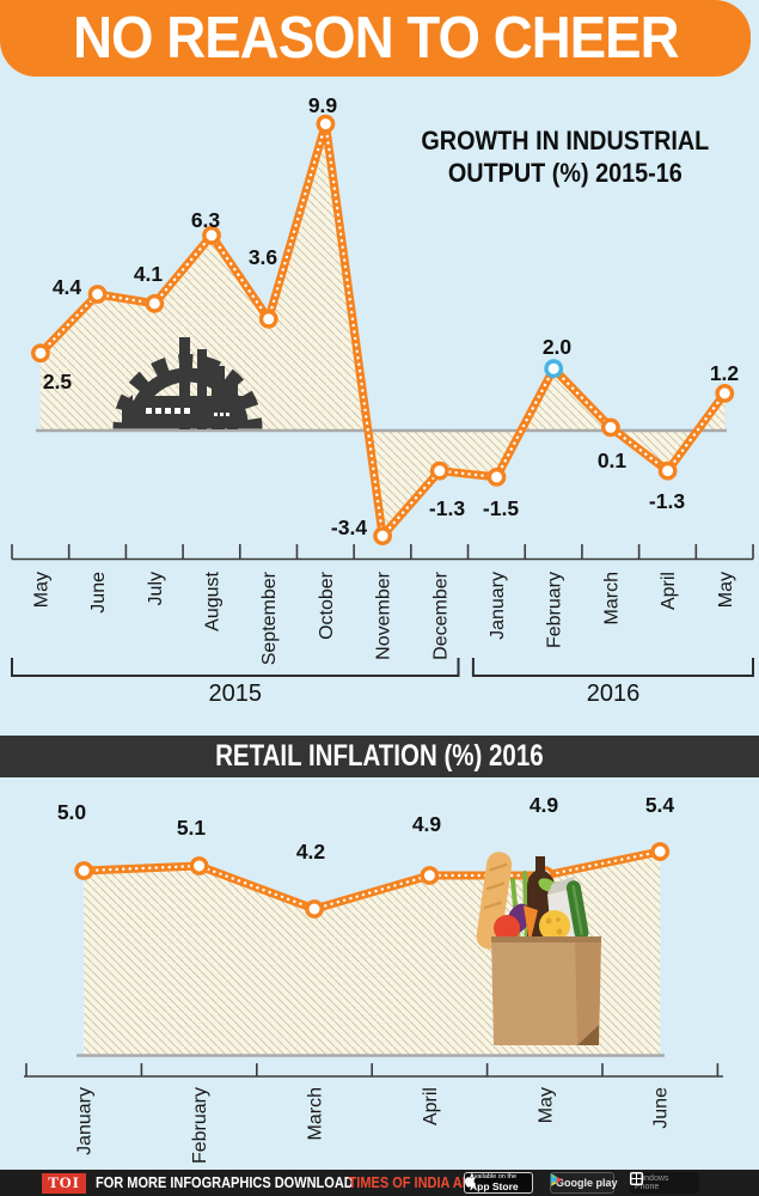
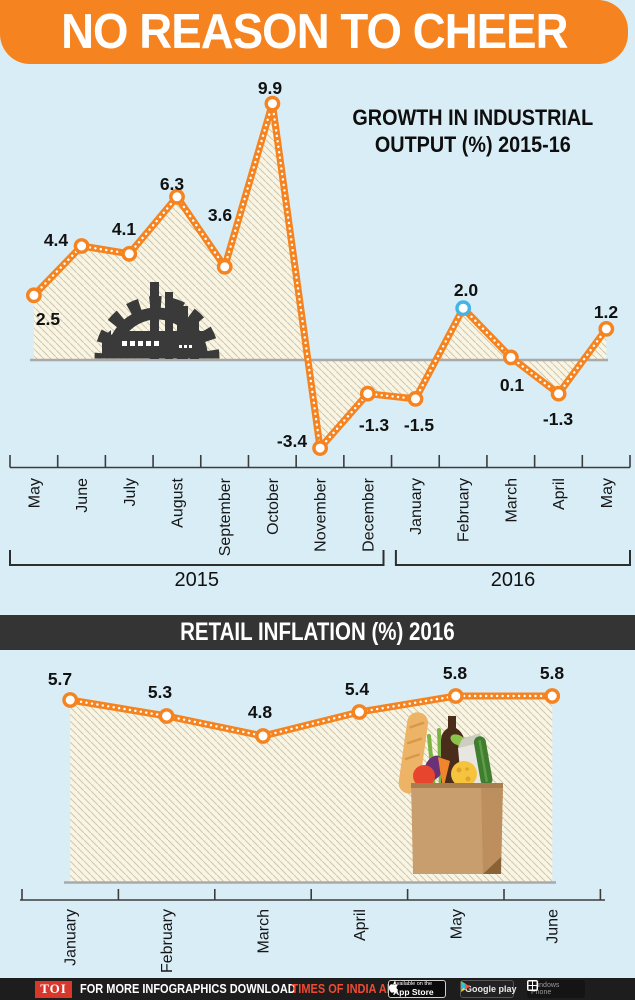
RETAIL INFLATION (%) 2016/January: 5.0 -> 5.7
RETAIL INFLATION (%) 2016/February: 5.1 -> 5.3
RETAIL INFLATION (%) 2016/March: 4.2 -> 4.8
RETAIL INFLATION (%) 2016/April: 4.9 -> 5.4
RETAIL INFLATION (%) 2016/May: 4.9 -> 5.8
RETAIL INFLATION (%) 2016/June: 5.4 -> 5.8
